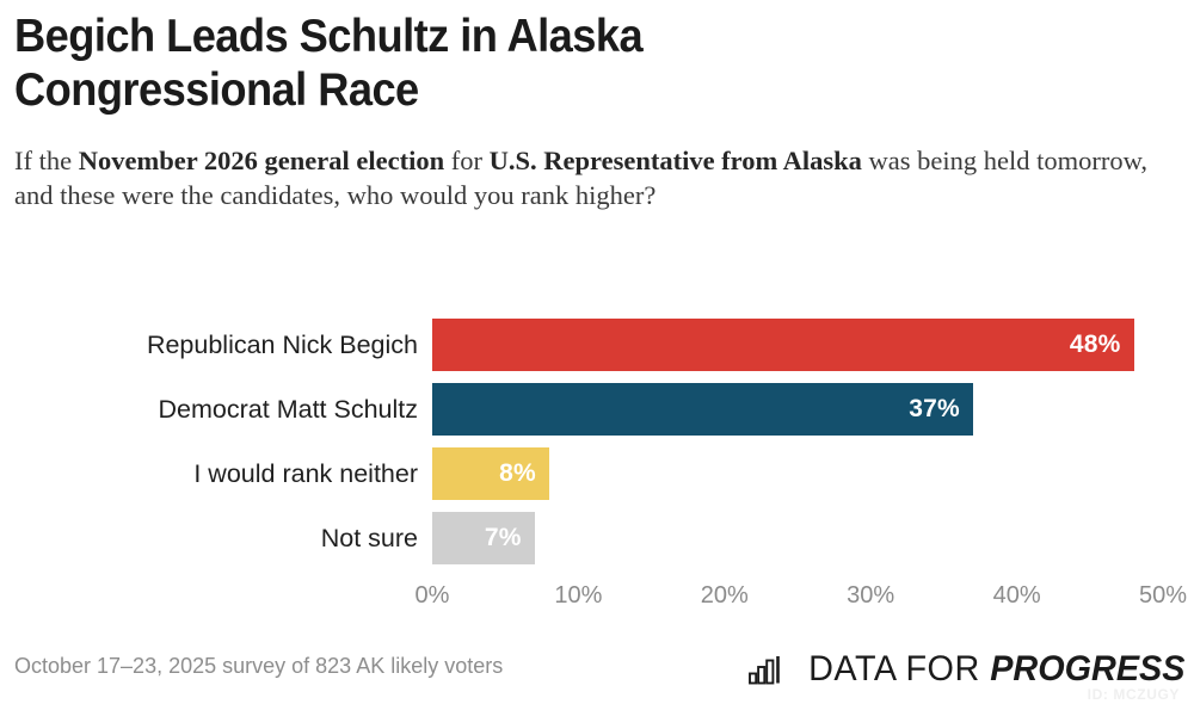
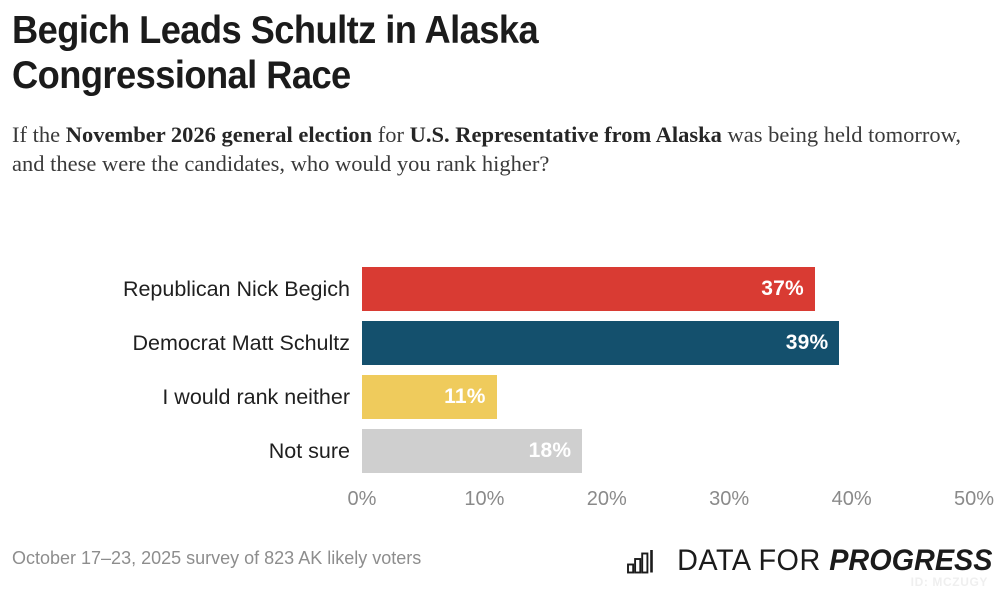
Republican Nick Begich: 48% -> 37%
Democrat Matt Schultz: 37% -> 39%
I would rank neither: 8% -> 11%
Not sure: 7% -> 18%
